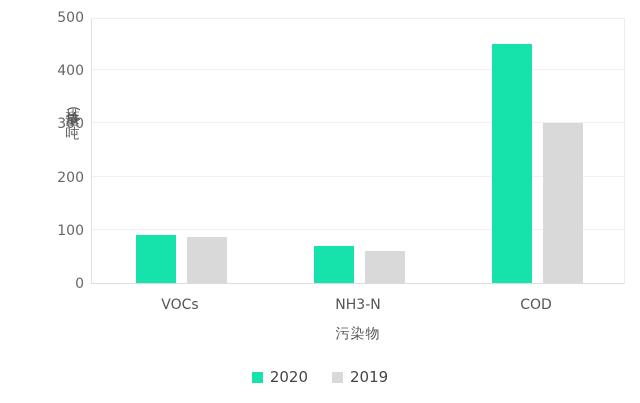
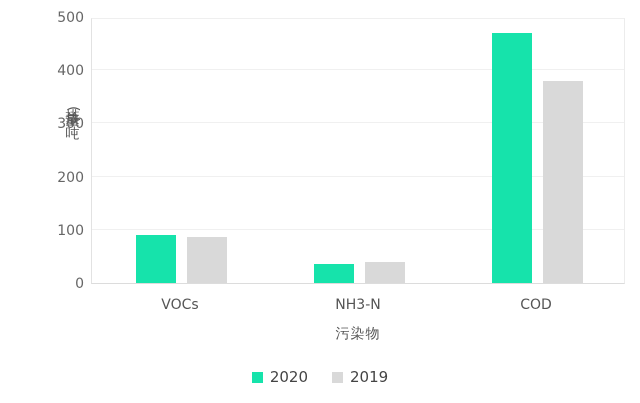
2020/NH3-N: 70 -> 40
2019/NH3-N: 60 -> 40
2020/COD: 450 -> 470
2019/COD: 300 -> 380
